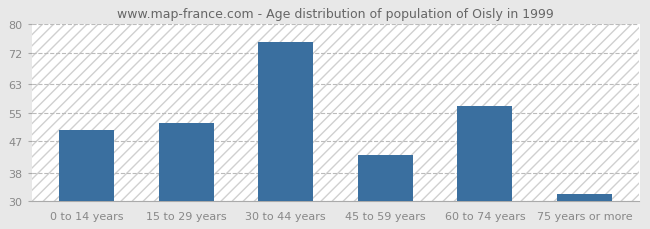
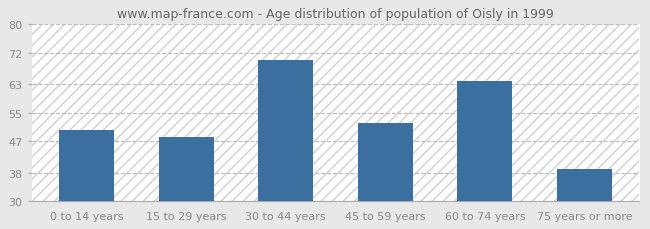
15 to 29 years: 52 -> 48
30 to 44 years: 75 -> 70
45 to 59 years: 43 -> 52
60 to 74 years: 57 -> 64
75 years or more: 32 -> 39
